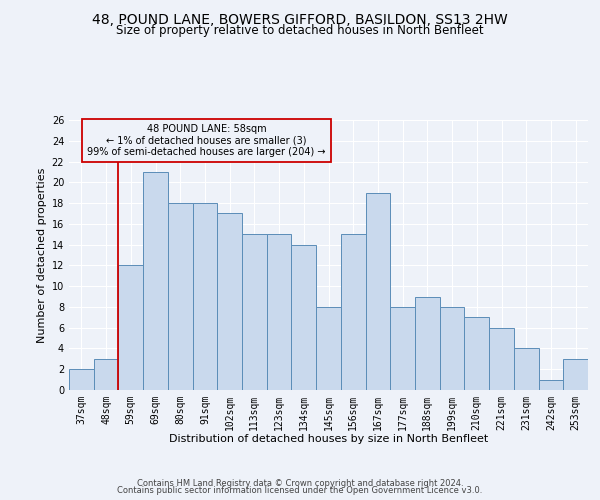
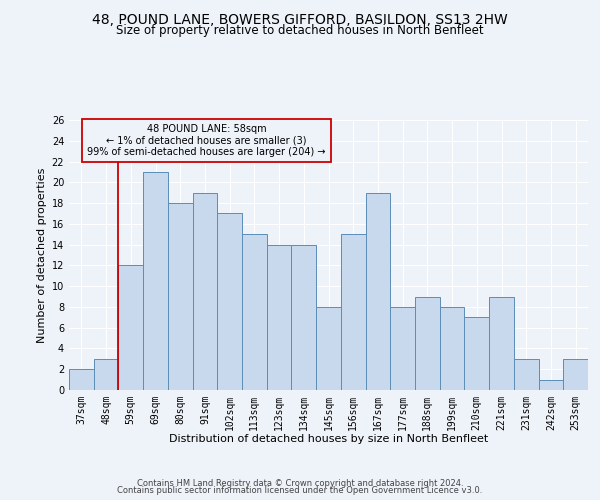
91sqm: 18 -> 19
123sqm: 15 -> 14
221sqm: 6 -> 9
231sqm: 4 -> 3
